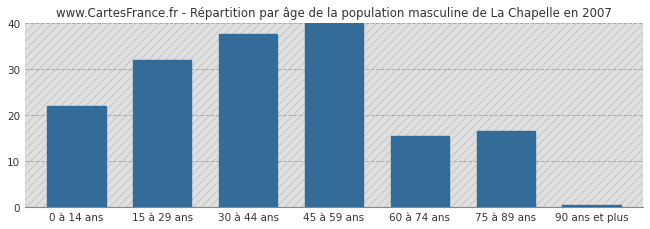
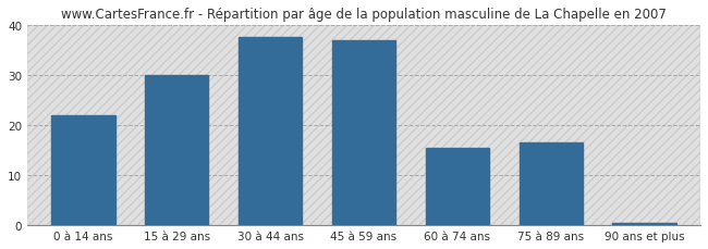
15 à 29 ans: 32.0 -> 30.0
45 à 59 ans: 40.0 -> 37.0
